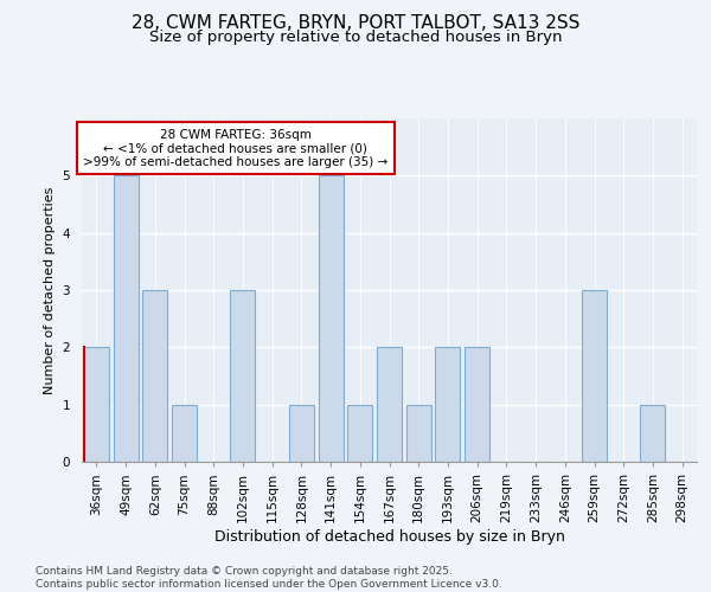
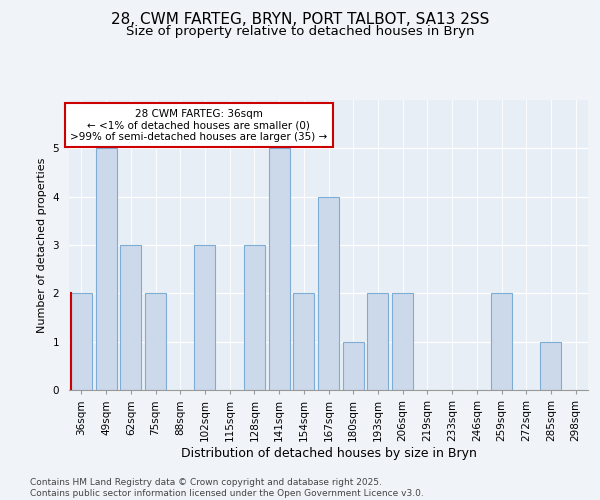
75sqm: 1 -> 2
128sqm: 1 -> 3
154sqm: 1 -> 2
167sqm: 2 -> 4
259sqm: 3 -> 2
